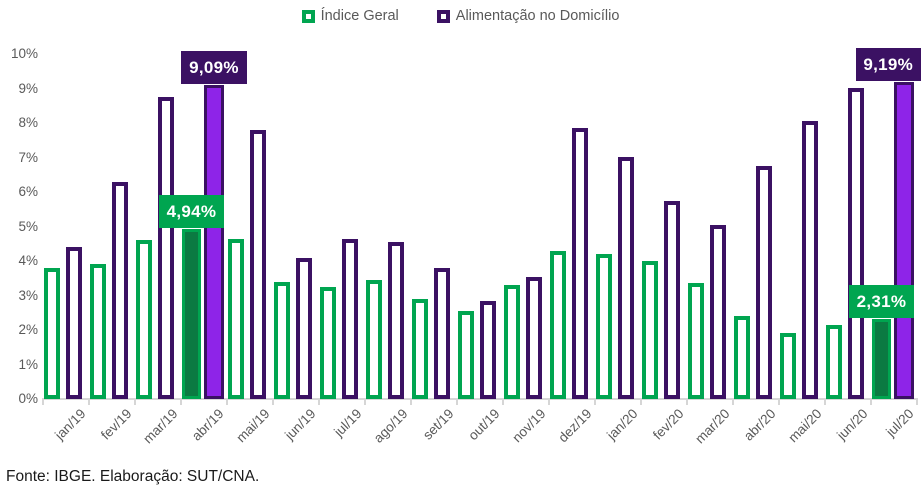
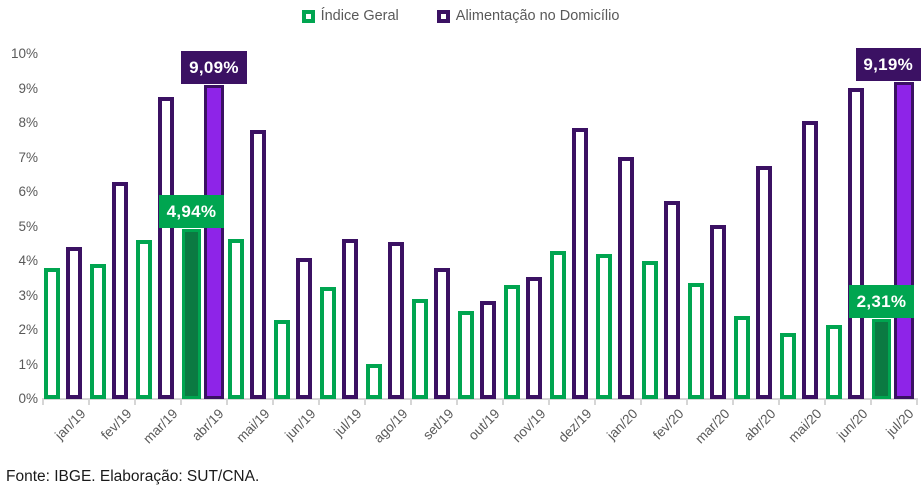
Índice Geral/jun/19: 3.4% -> 2.3%
Índice Geral/ago/19: 3.5% -> 1.0%
